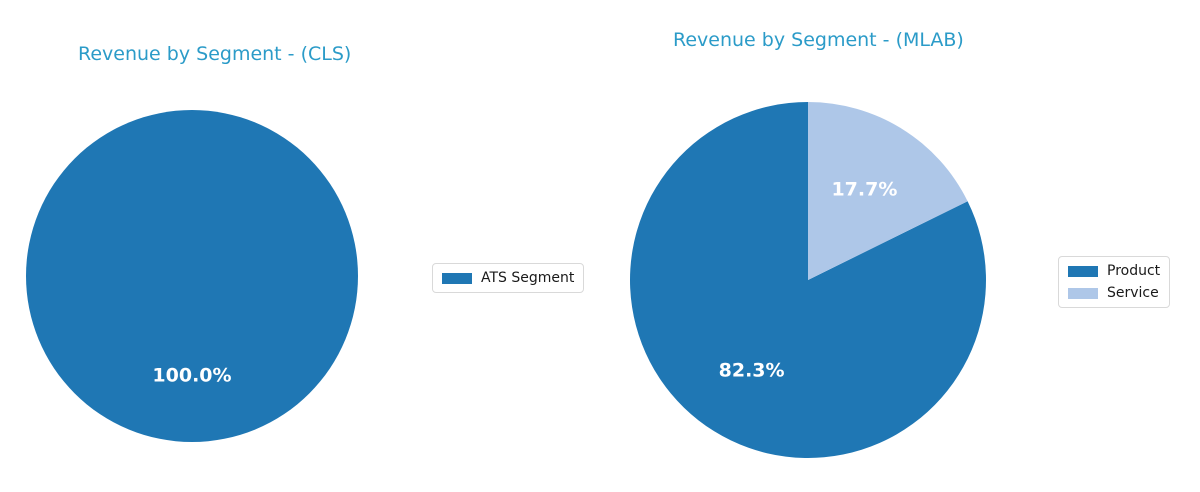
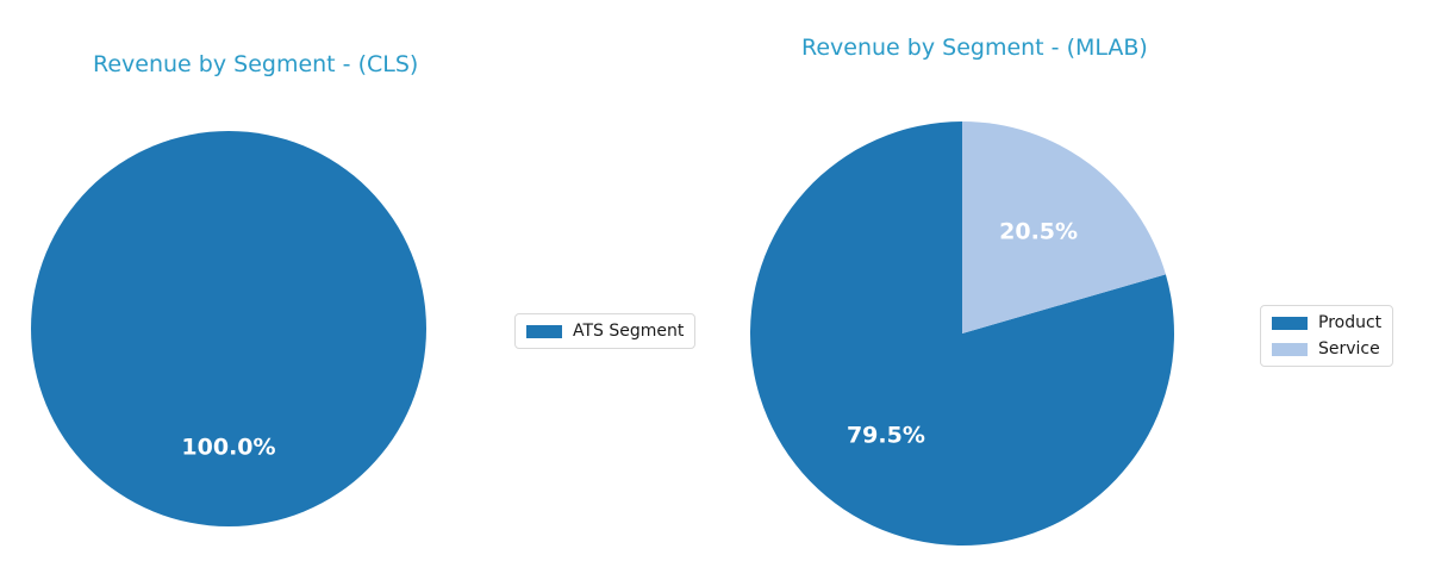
Revenue by Segment - (MLAB)/Product: 82.3% -> 79.5%
Revenue by Segment - (MLAB)/Service: 17.7% -> 20.5%
